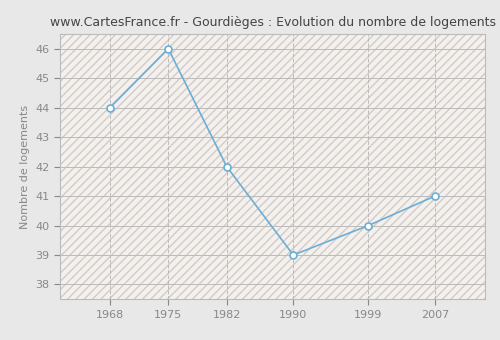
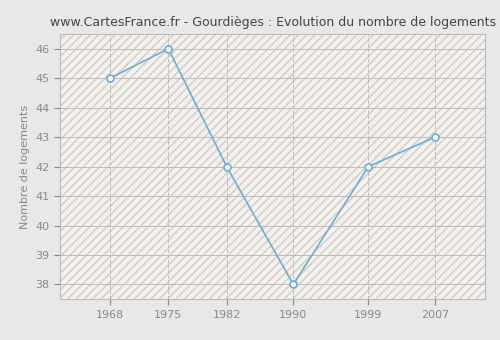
1968: 44 -> 45
1990: 39 -> 38
1999: 40 -> 42
2007: 41 -> 43
